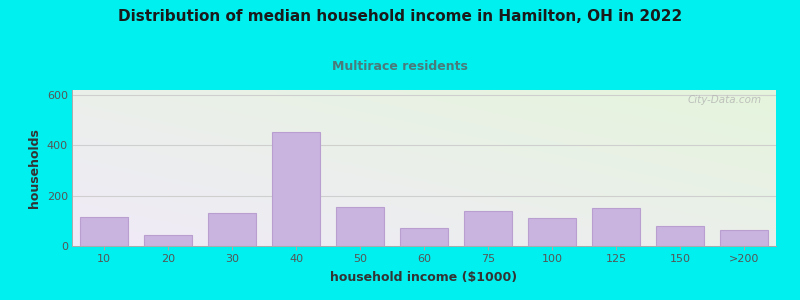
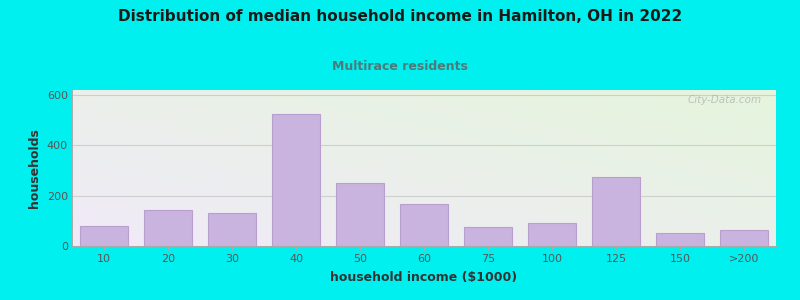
10: 115 -> 80
20: 45 -> 145
40: 455 -> 525
50: 155 -> 250
60: 70 -> 165
75: 140 -> 75
100: 110 -> 90
125: 150 -> 275
150: 80 -> 50
